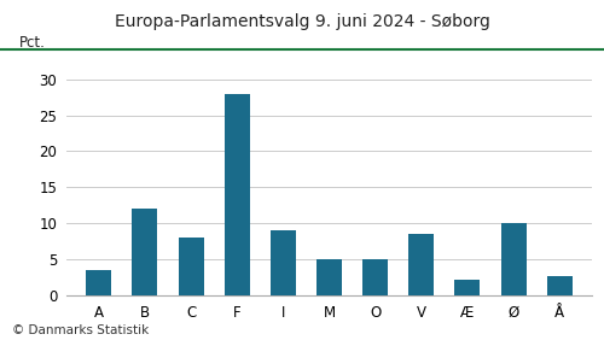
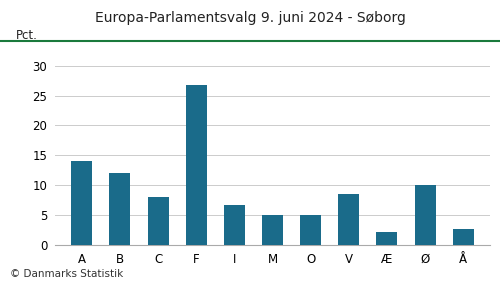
A: 3.6 -> 14.0
F: 28.0 -> 26.7
I: 9.0 -> 6.7
